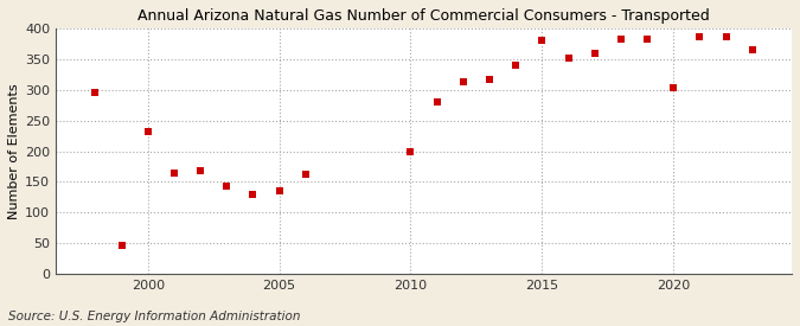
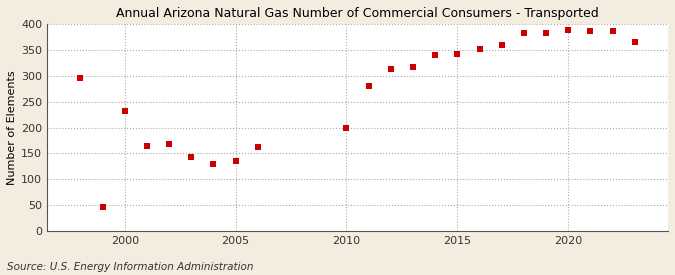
2015: 380 -> 342
2020: 304 -> 388
